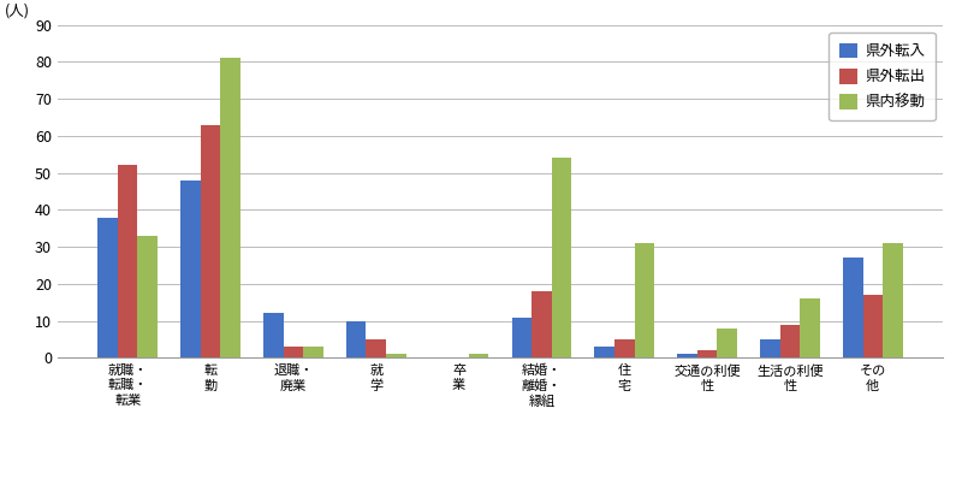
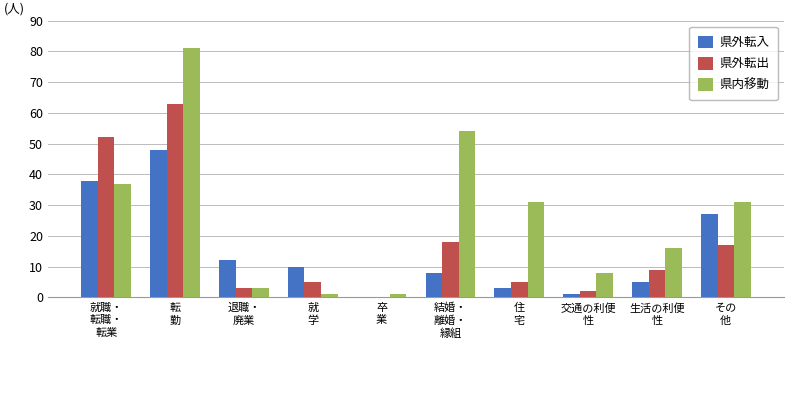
県内移動/就職・ 転職・ 転業: 33 -> 37
県外転入/結婚・ 離婚・ 縁組: 11 -> 8
